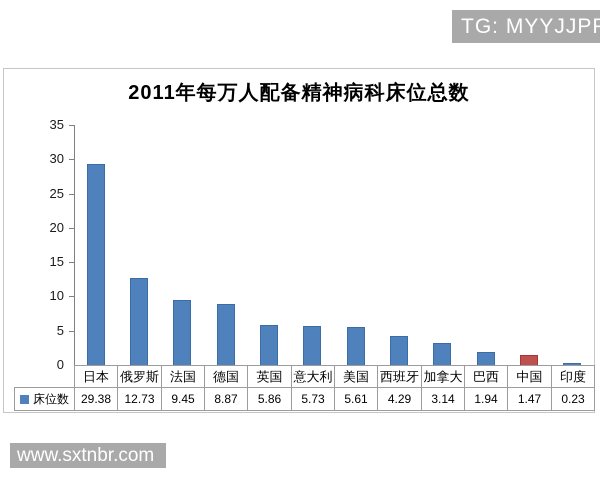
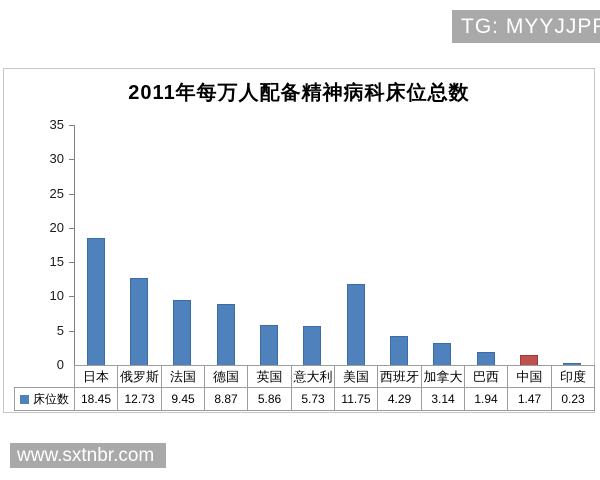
日本: 29.38 -> 18.45
美国: 5.61 -> 11.75
